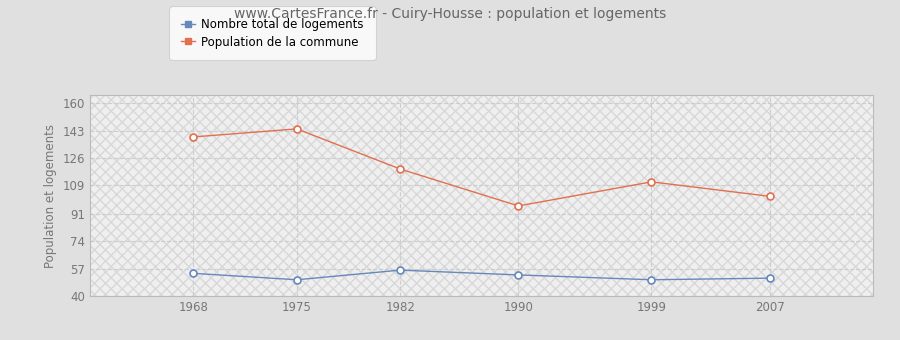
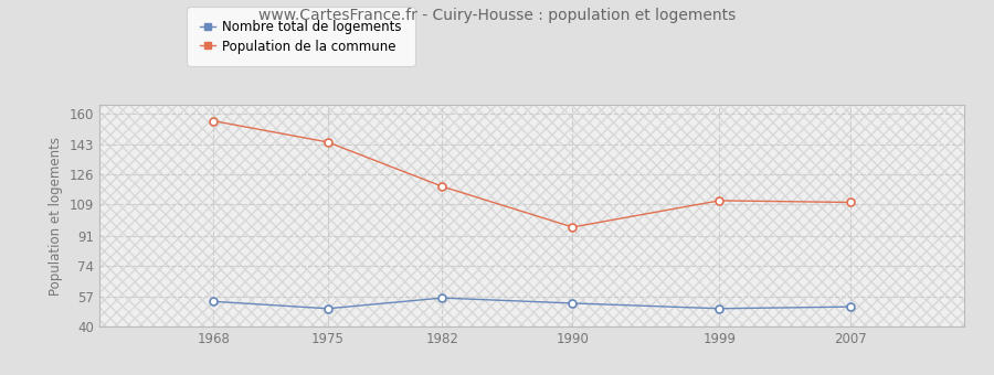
Population de la commune/1968: 139 -> 156
Population de la commune/2007: 102 -> 110
